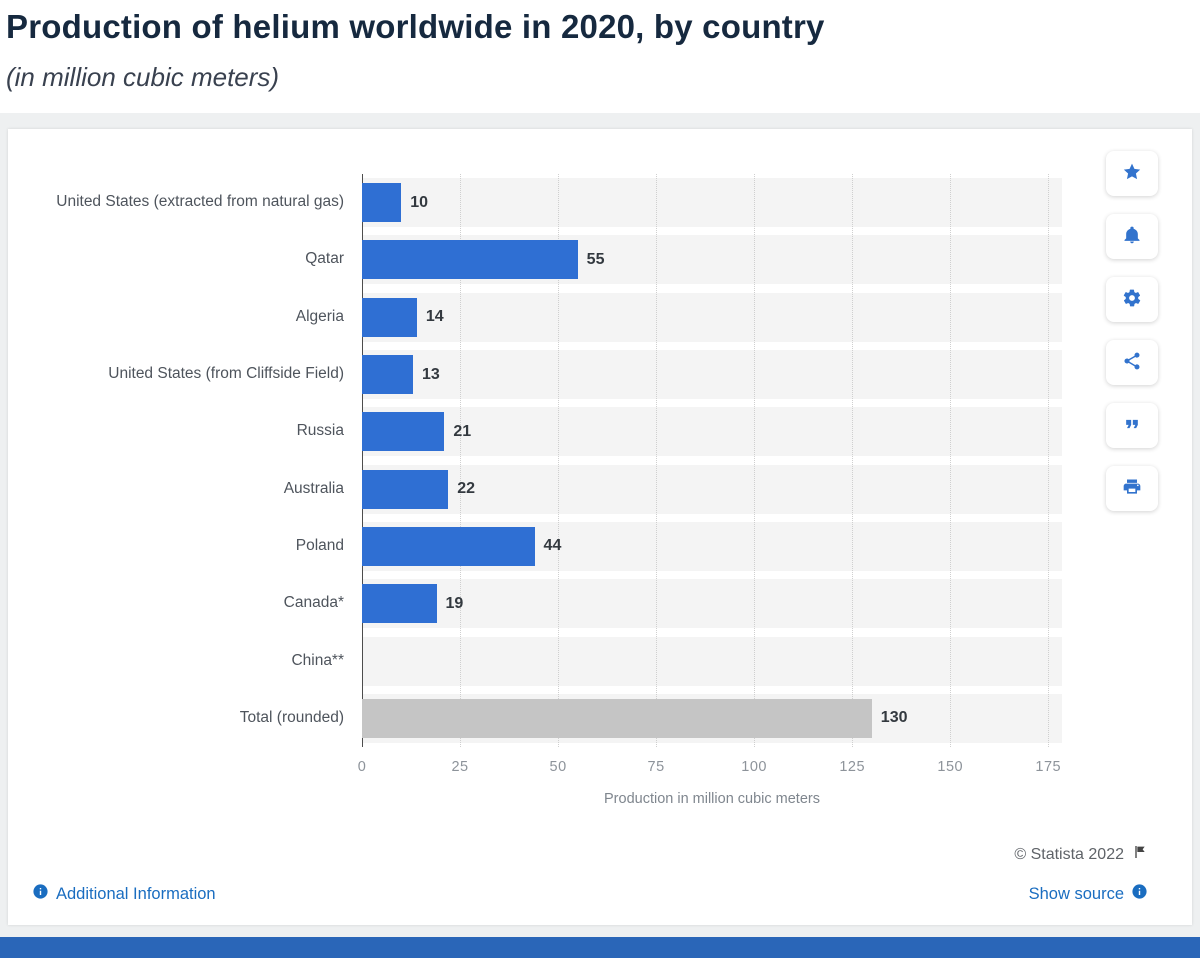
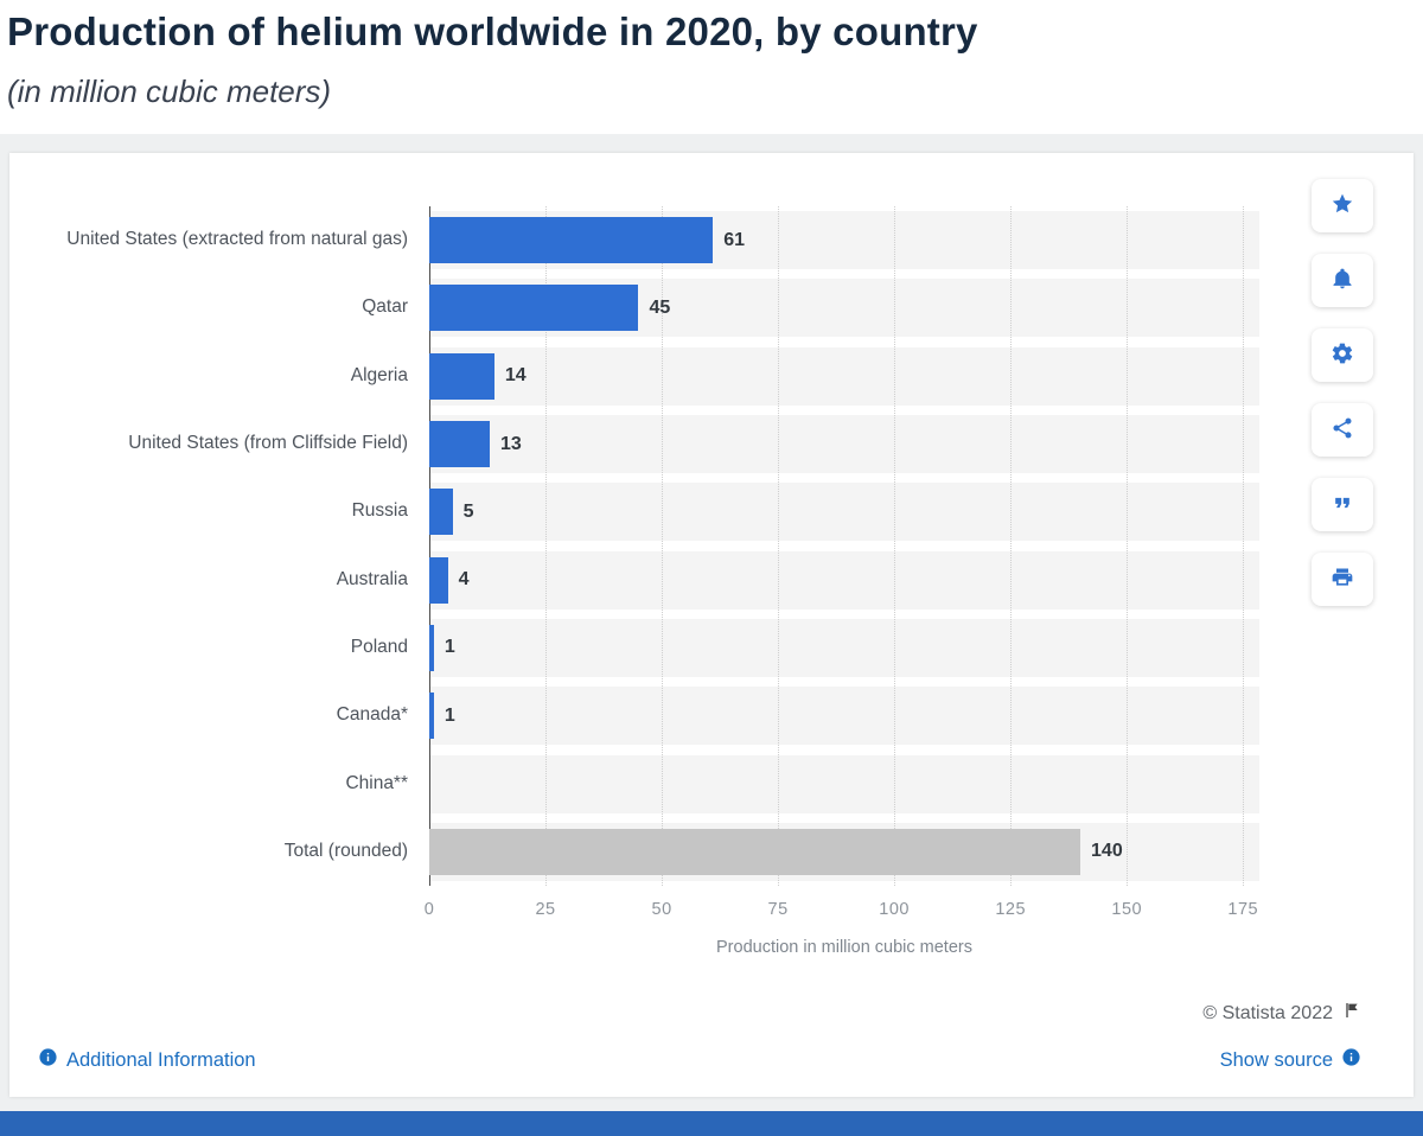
United States (extracted from natural gas): 10 -> 61
Qatar: 55 -> 45
Russia: 21 -> 5
Australia: 22 -> 4
Poland: 44 -> 1
Canada*: 19 -> 1
Total (rounded): 130 -> 140
